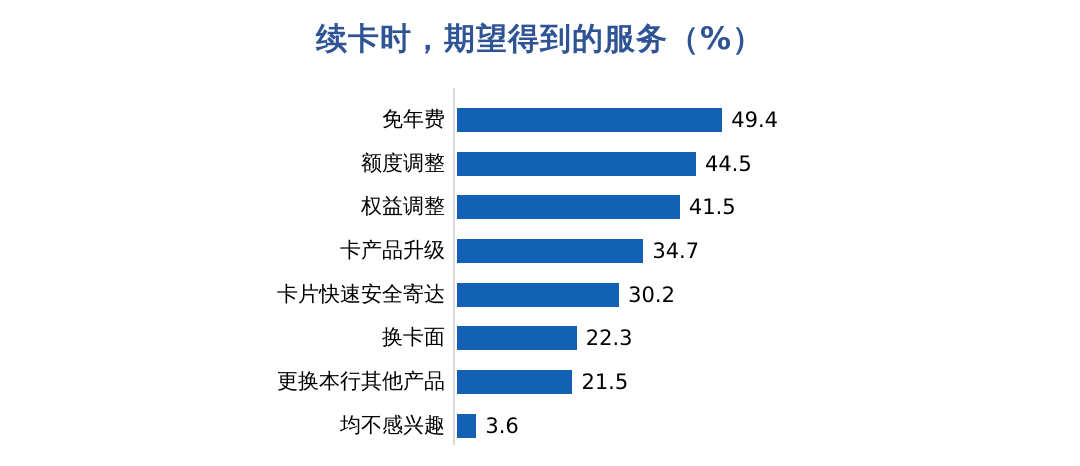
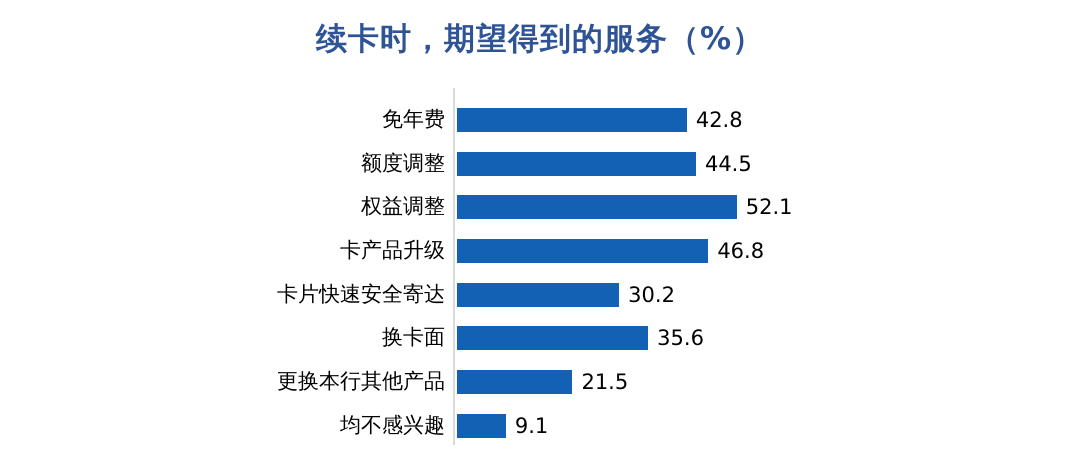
免年费: 49.4 -> 42.8
权益调整: 41.5 -> 52.1
卡产品升级: 34.7 -> 46.8
换卡面: 22.3 -> 35.6
均不感兴趣: 3.6 -> 9.1
